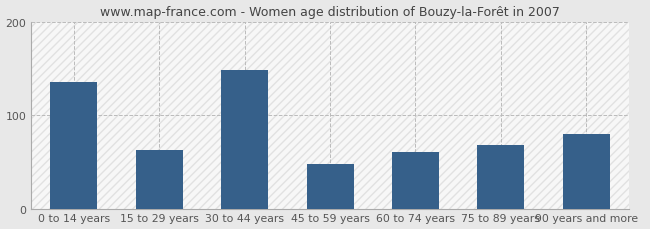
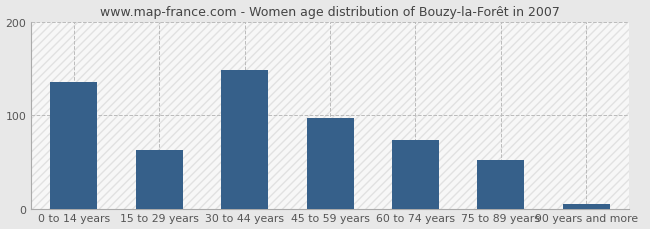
45 to 59 years: 48 -> 97
60 to 74 years: 60 -> 73
75 to 89 years: 68 -> 52
90 years and more: 80 -> 5
